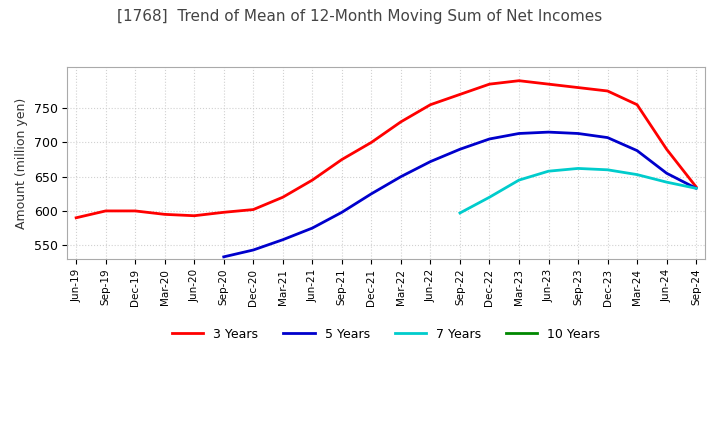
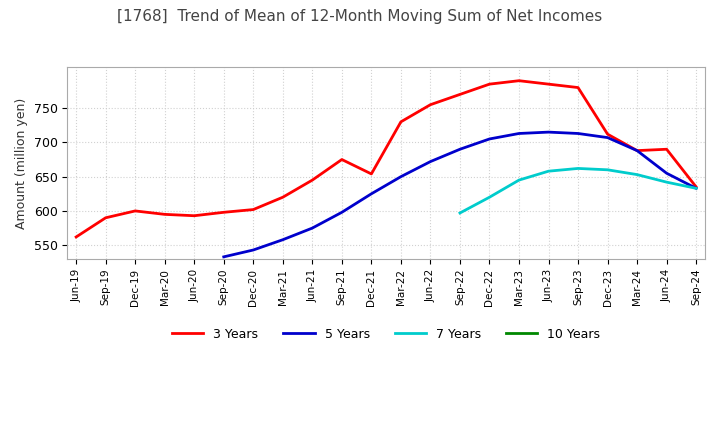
3 Years/Jun-19: 590 -> 562
3 Years/Sep-19: 600 -> 590
3 Years/Dec-21: 700 -> 654
3 Years/Dec-23: 775 -> 712
3 Years/Mar-24: 755 -> 688
